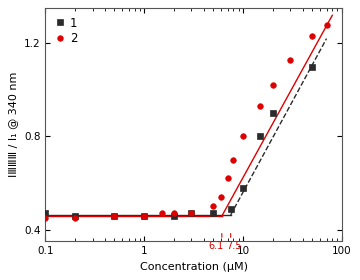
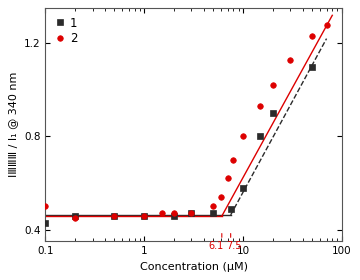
1/0.1: 0.47 -> 0.43
2/0.1: 0.45 -> 0.50
